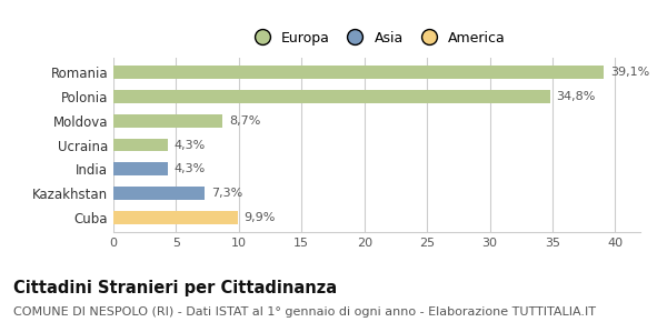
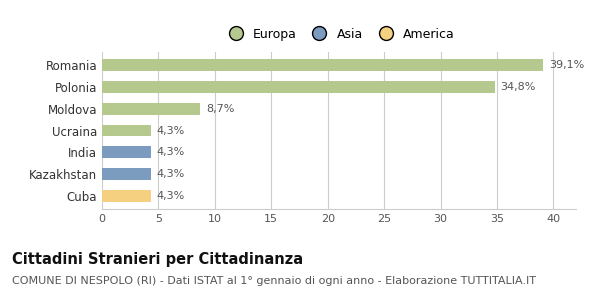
Kazakhstan: 7,3% -> 4,3%
Cuba: 9,9% -> 4,3%
